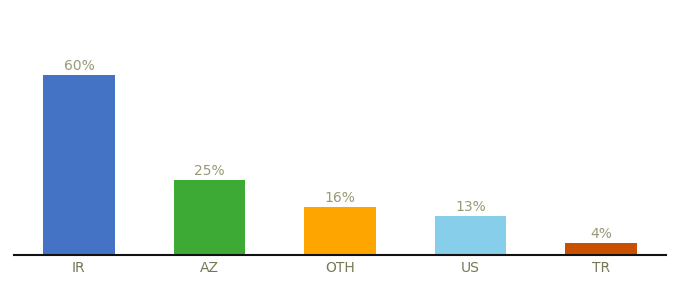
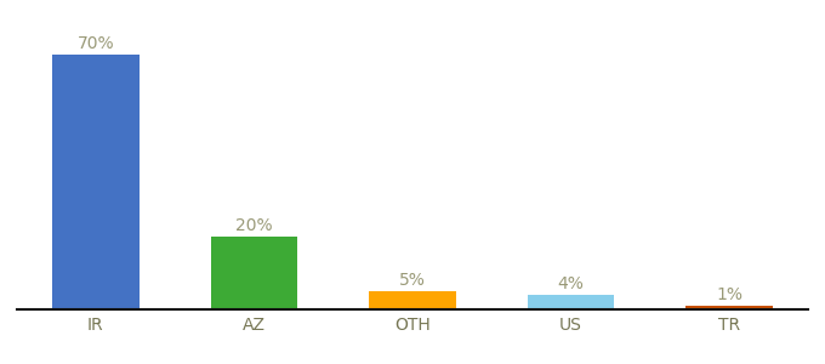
IR: 60% -> 70%
AZ: 25% -> 20%
OTH: 16% -> 5%
US: 13% -> 4%
TR: 4% -> 1%
